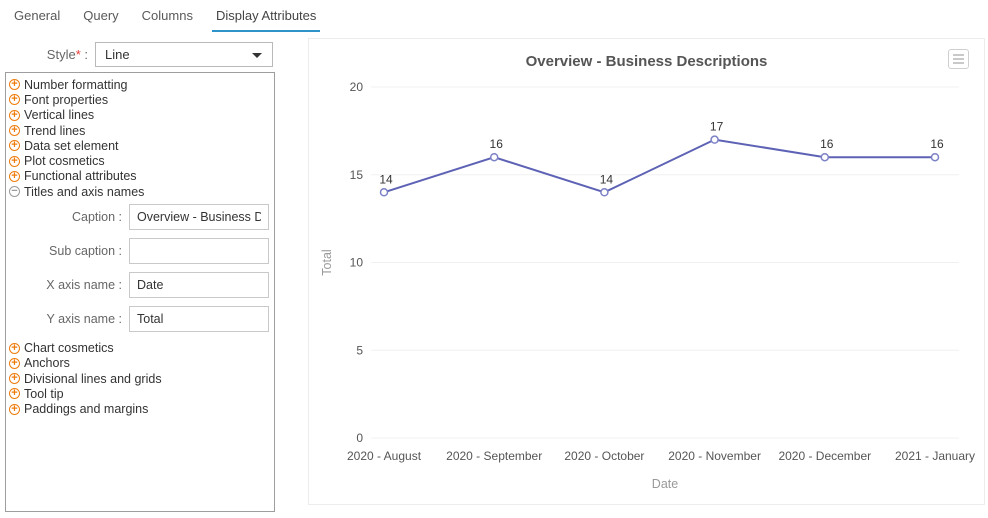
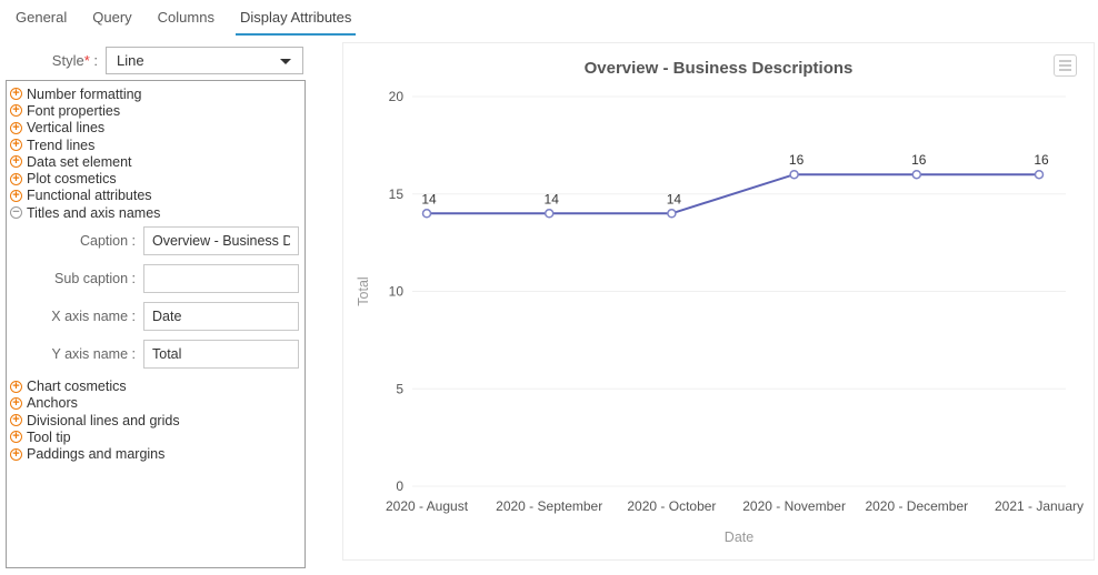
2020 - September: 16 -> 14
2020 - November: 17 -> 16
